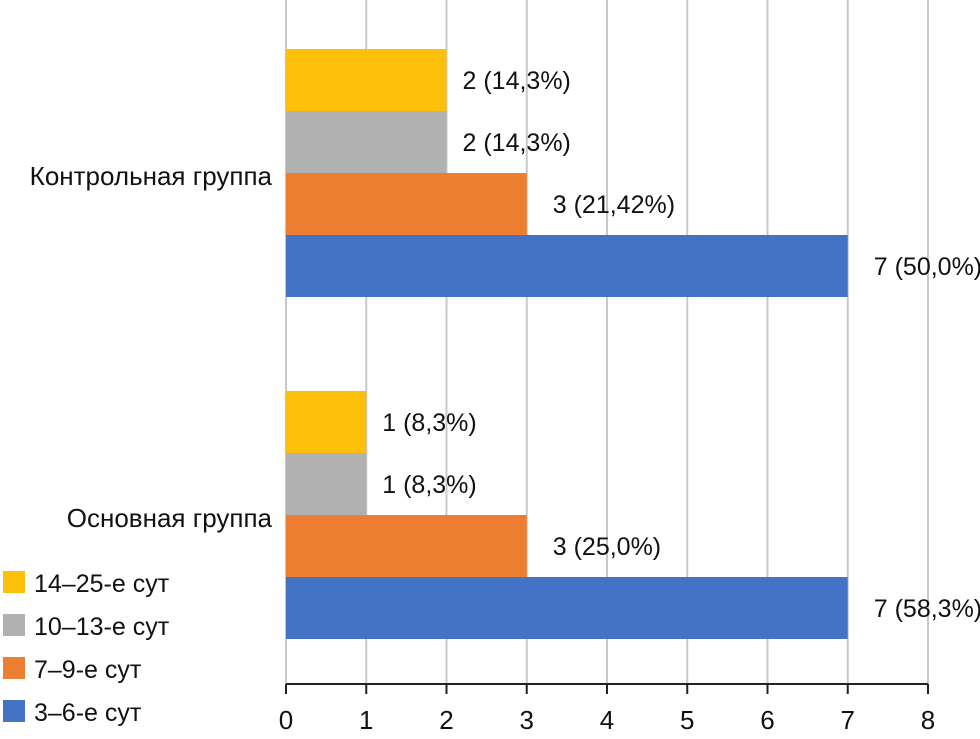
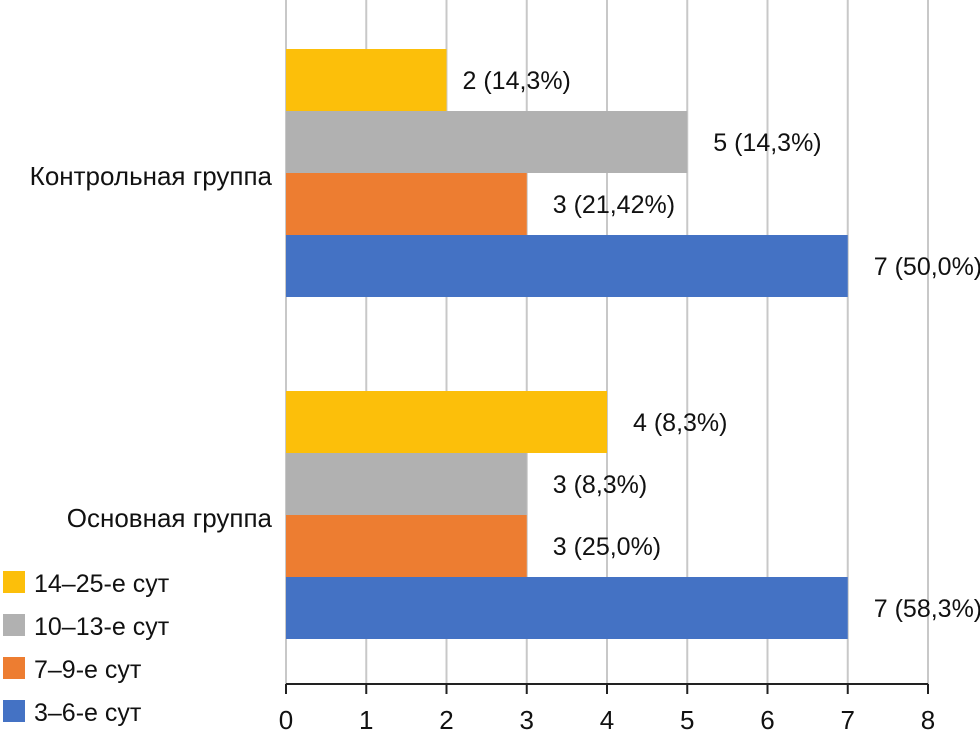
10–13-е сут/Контрольная группа: 2 -> 5
14–25-е сут/Основная группа: 1 -> 4
10–13-е сут/Основная группа: 1 -> 3
